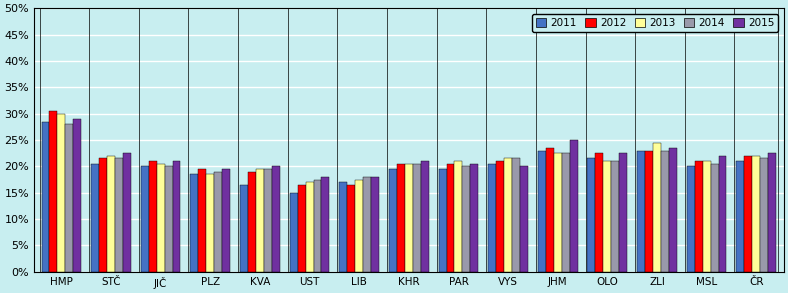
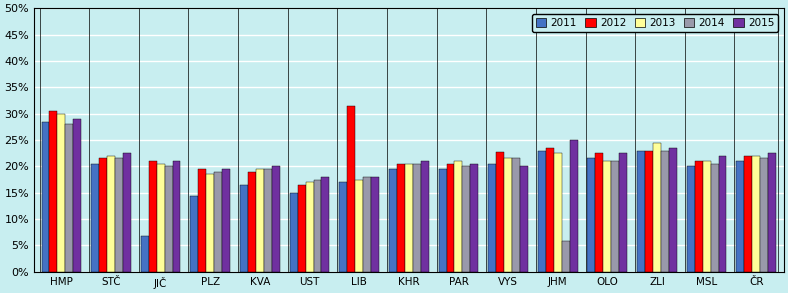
2011/JIČ: 20.0% -> 6.8%
2011/PLZ: 18.5% -> 14.4%
2012/LIB: 16.5% -> 31.4%
2012/VYS: 21.0% -> 22.8%
2014/JHM: 22.5% -> 5.8%
